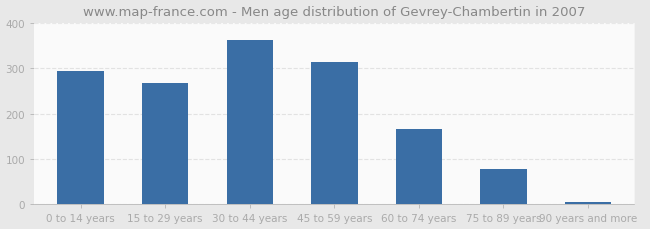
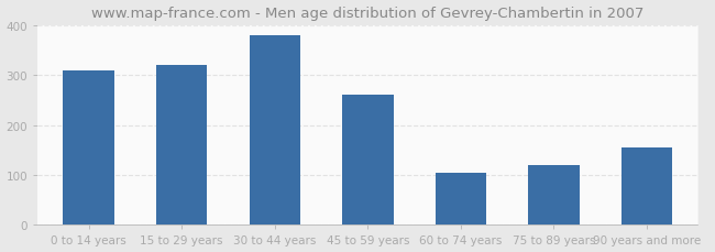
0 to 14 years: 293 -> 310
15 to 29 years: 268 -> 320
30 to 44 years: 362 -> 380
45 to 59 years: 314 -> 260
60 to 74 years: 167 -> 105
75 to 89 years: 78 -> 120
90 years and more: 5 -> 155
